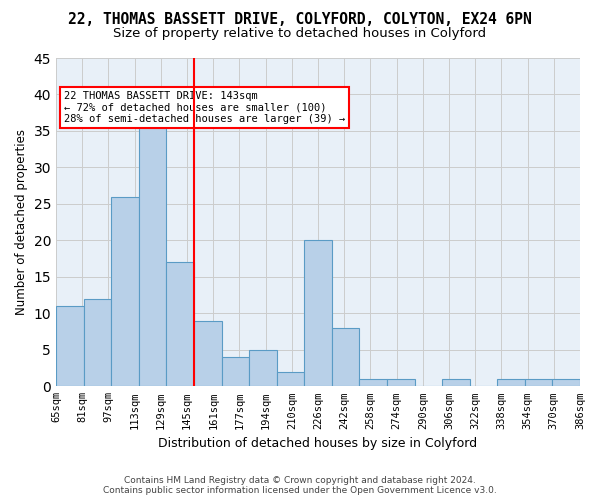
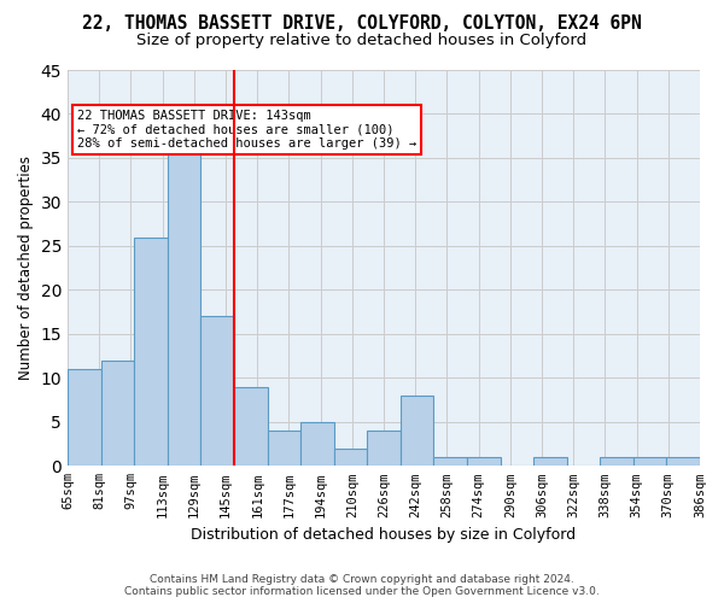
226sqm: 20 -> 4
